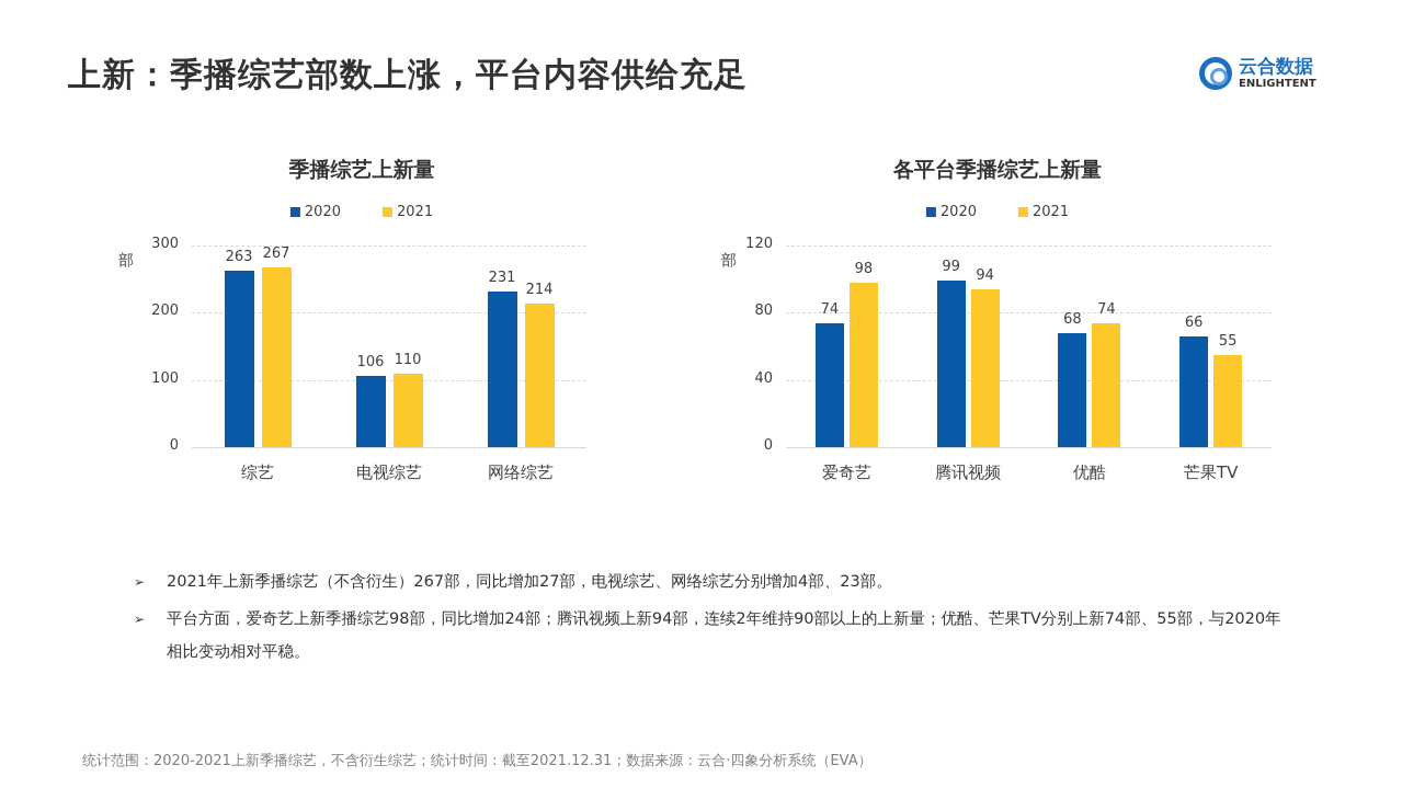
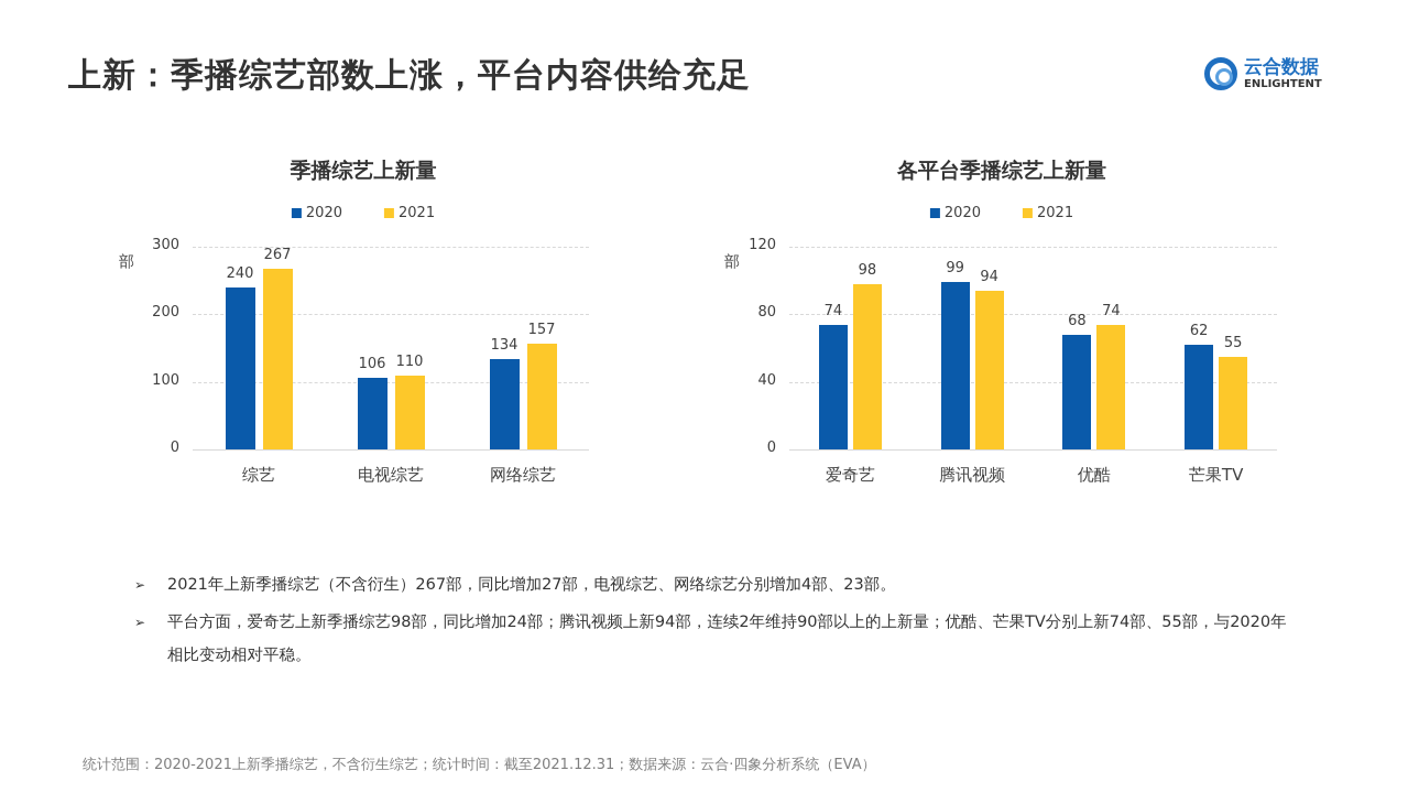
季播综艺上新量/2020/综艺: 263 -> 240
季播综艺上新量/2020/网络综艺: 231 -> 134
季播综艺上新量/2021/网络综艺: 214 -> 157
各平台季播综艺上新量/2020/芒果TV: 66 -> 62
